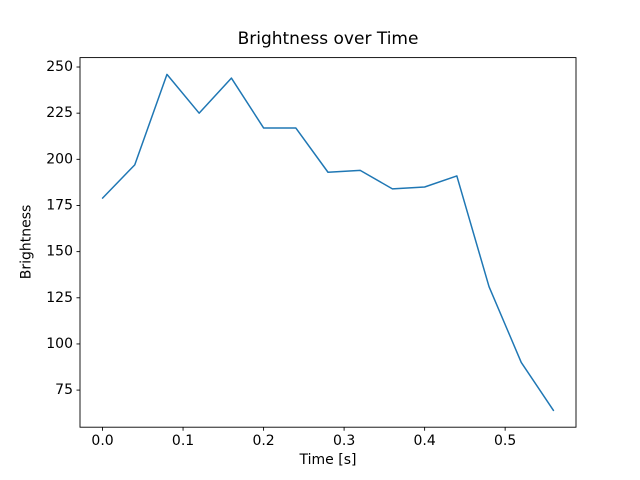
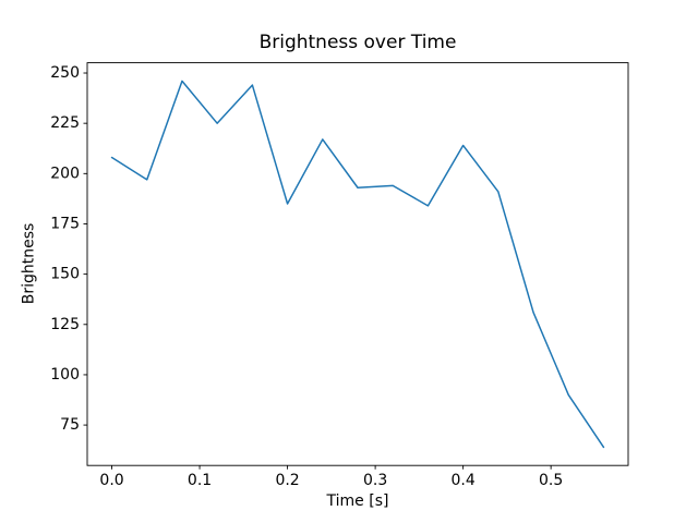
0.0: 179 -> 208
0.2: 217 -> 185
0.4: 185 -> 214
